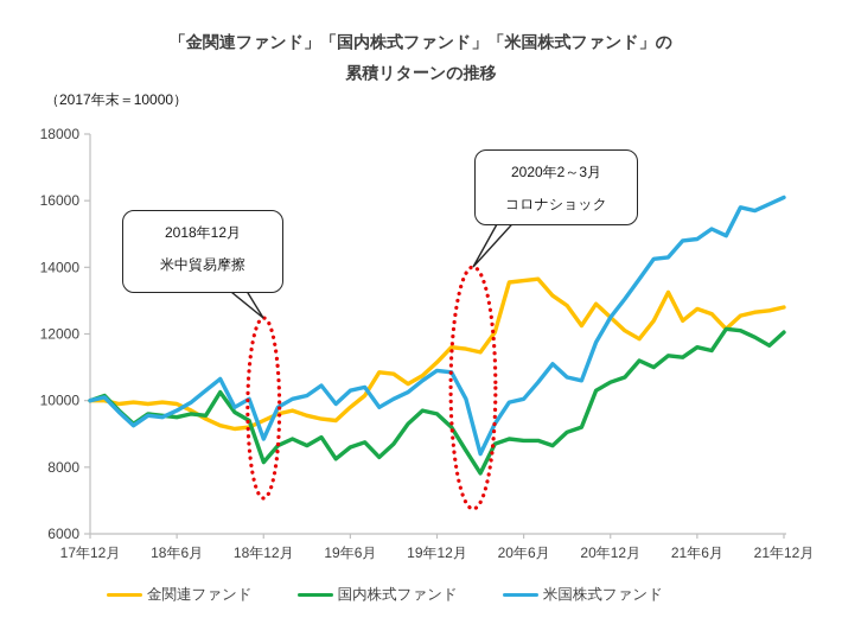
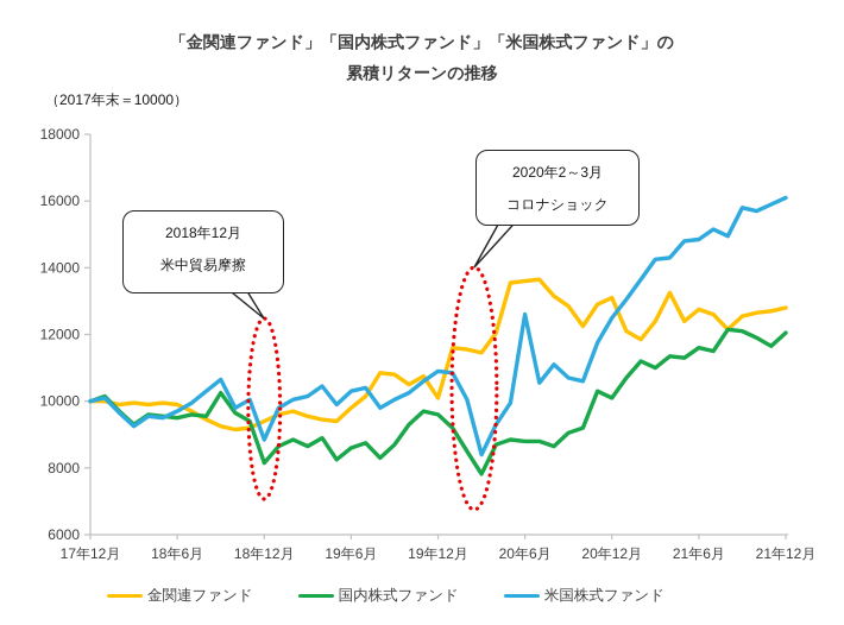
金関連ファンド/19年12月: 11200 -> 10100
米国株式ファンド/20年6月: 10000 -> 12600
金関連ファンド/20年12月: 12500 -> 13100
国内株式ファンド/20年12月: 10600 -> 10100
